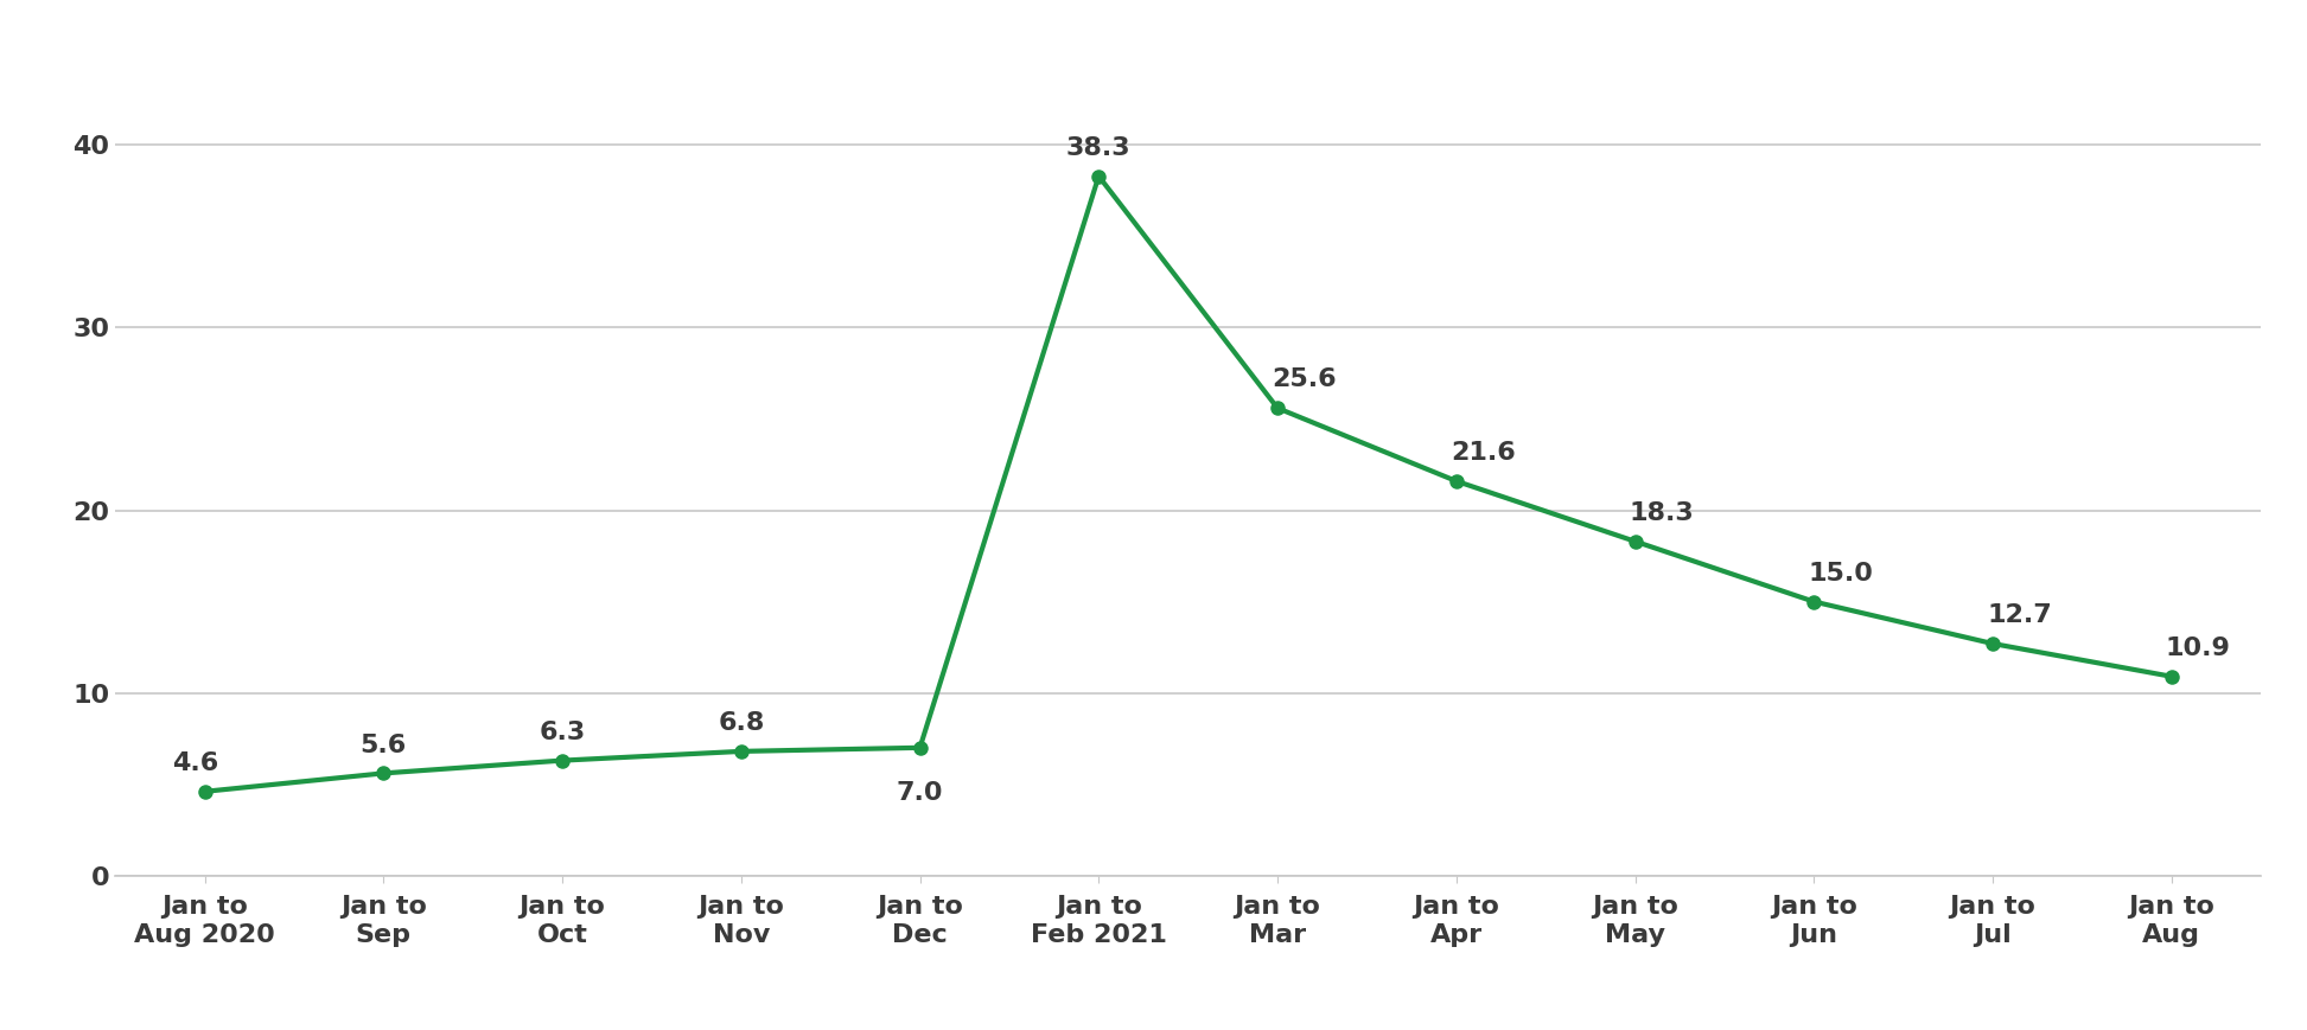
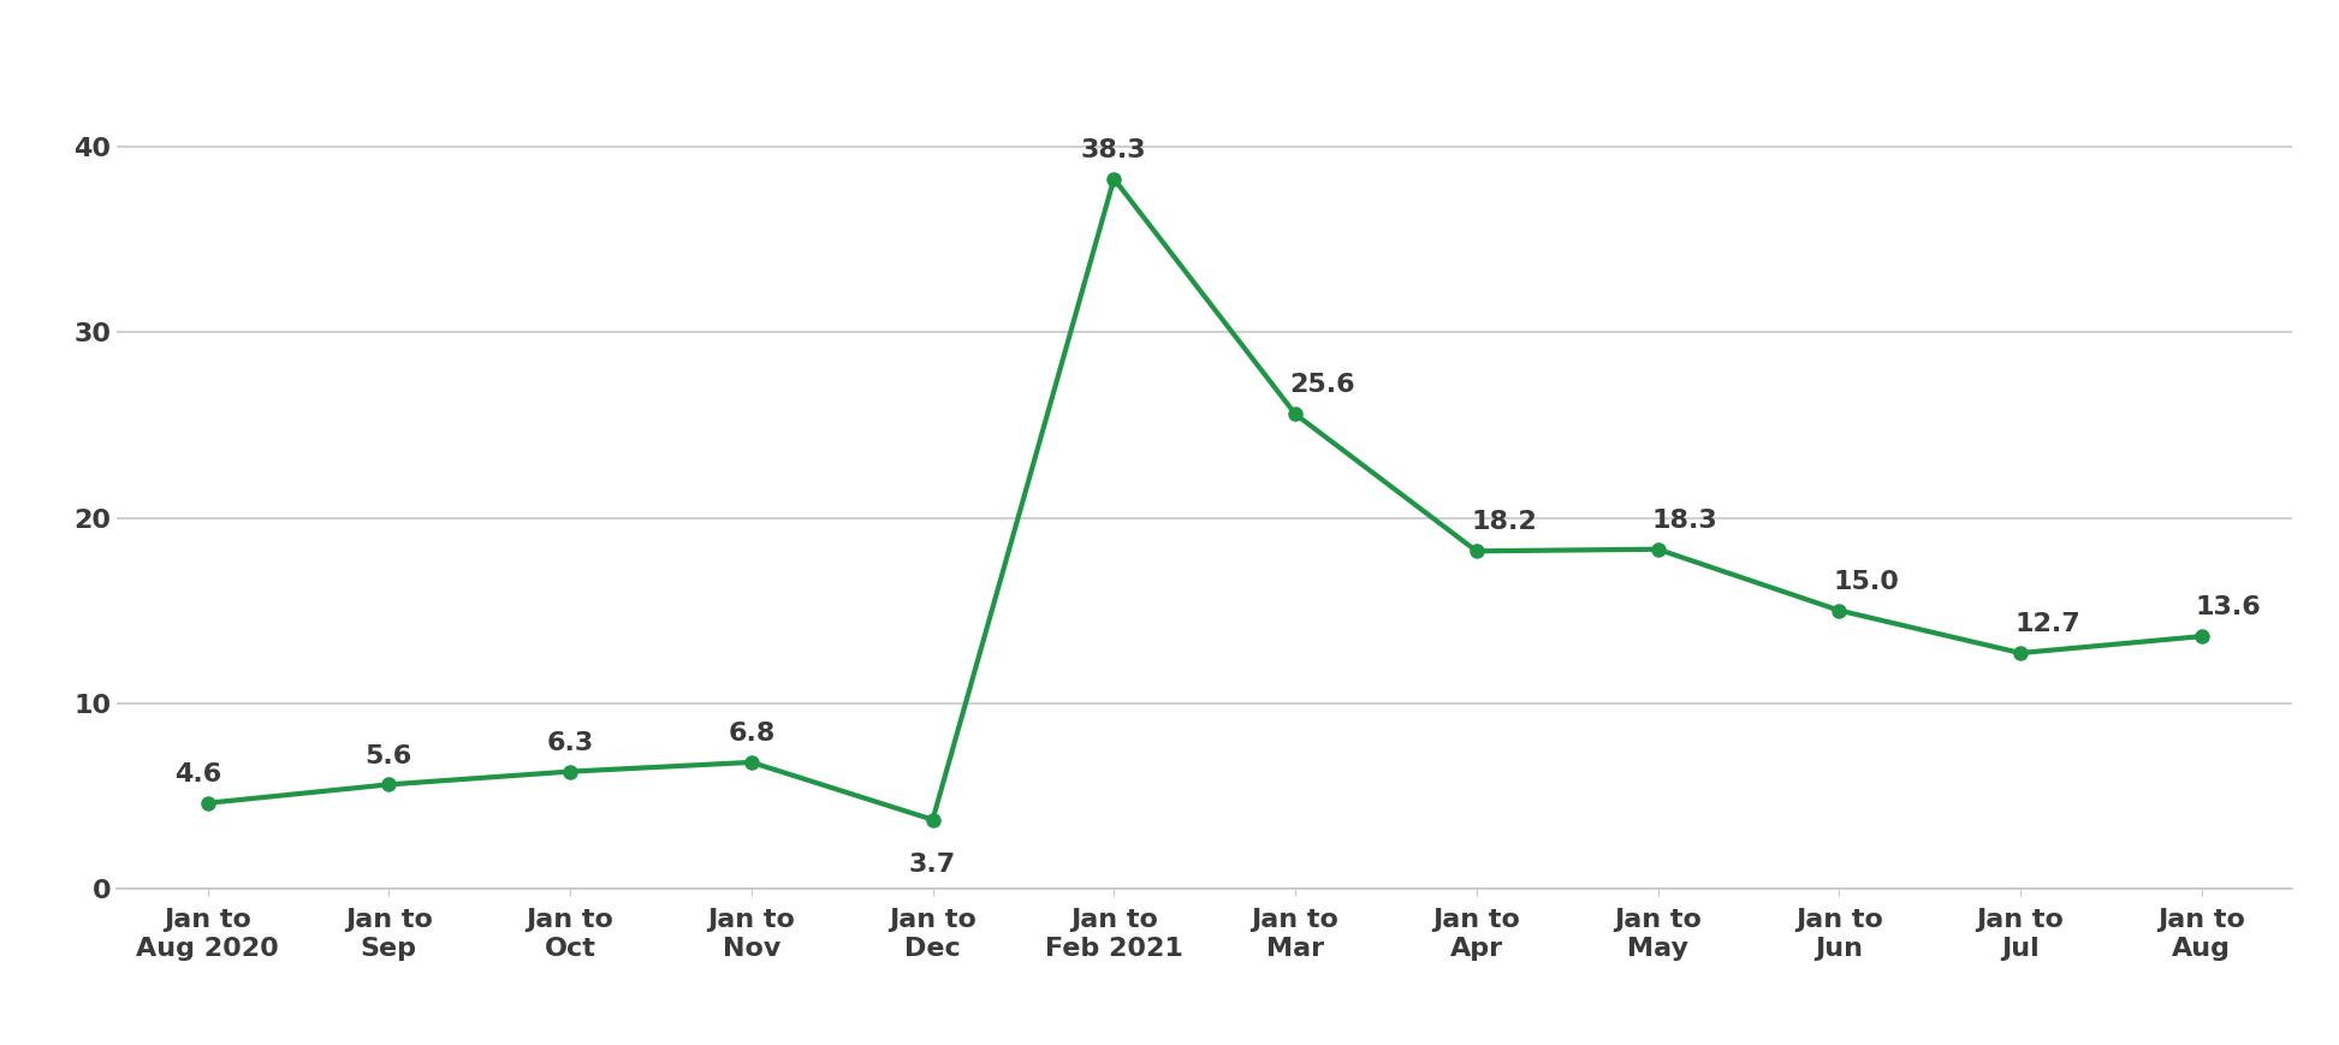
Jan to Dec: 7.0 -> 3.7
Jan to Apr: 21.6 -> 18.2
Jan to Aug: 10.9 -> 13.6
